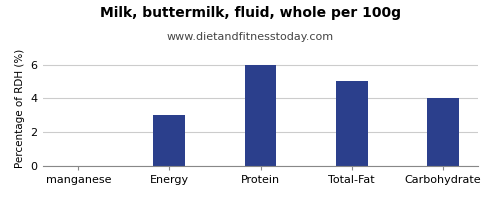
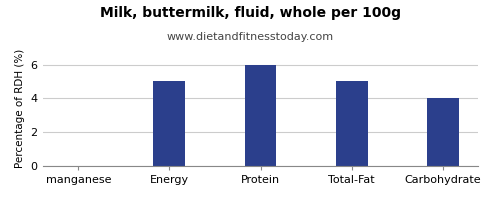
Energy: 3 -> 5
